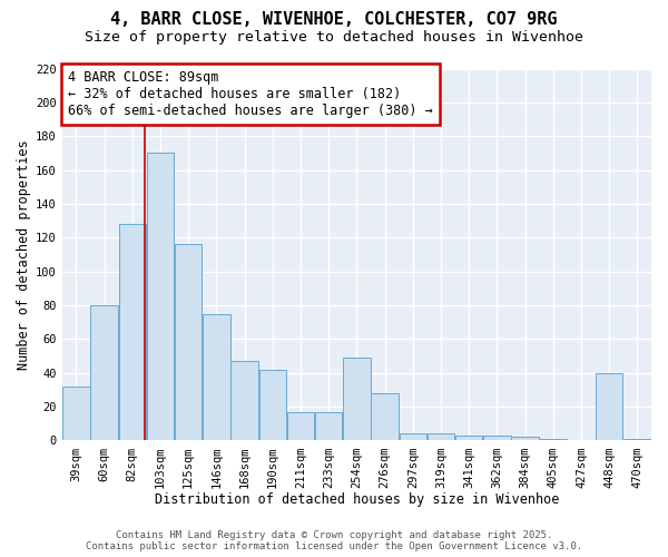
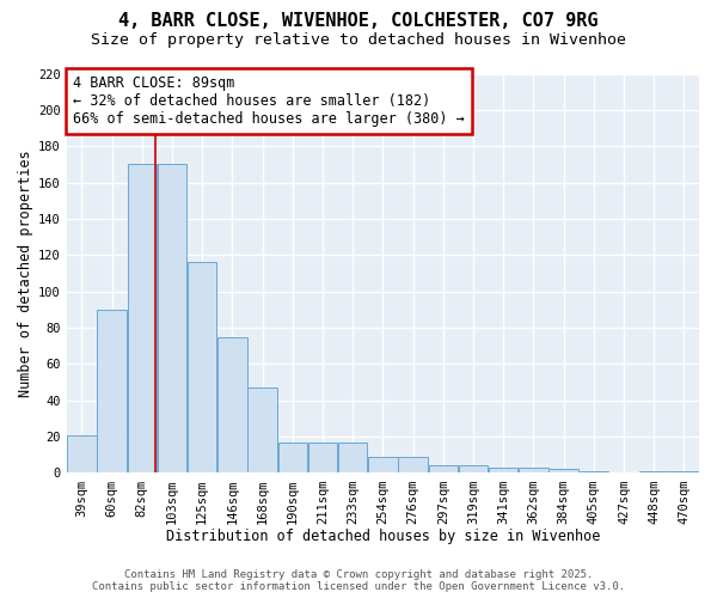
39sqm: 32 -> 21
60sqm: 80 -> 90
82sqm: 128 -> 170
190sqm: 42 -> 17
254sqm: 49 -> 9
276sqm: 28 -> 9
448sqm: 40 -> 1
